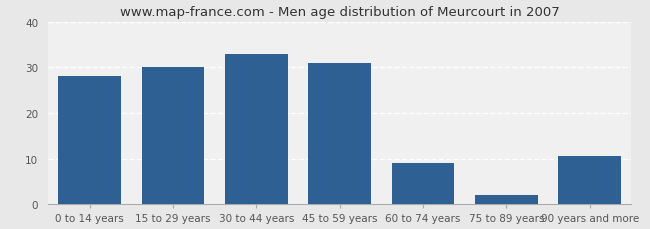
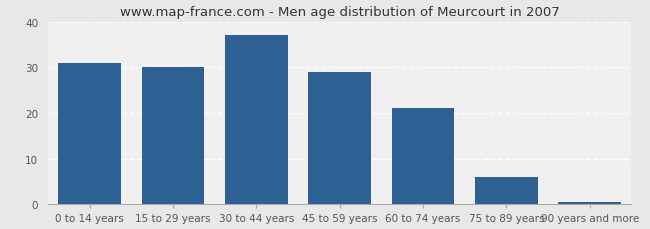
0 to 14 years: 28.0 -> 31.0
30 to 44 years: 33.0 -> 37.0
45 to 59 years: 31.0 -> 29.0
60 to 74 years: 9.0 -> 21.0
75 to 89 years: 2.0 -> 6.0
90 years and more: 10.5 -> 0.5
